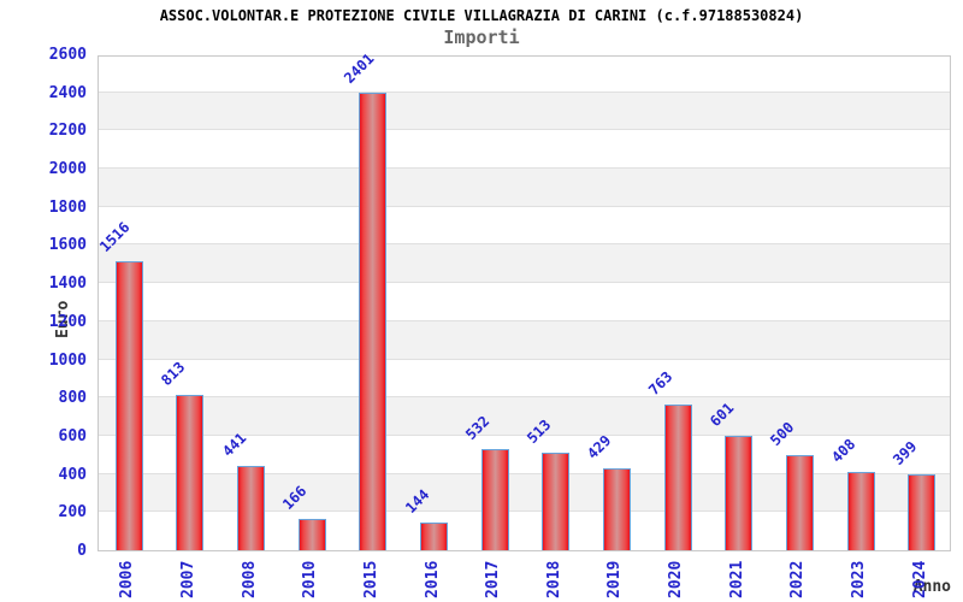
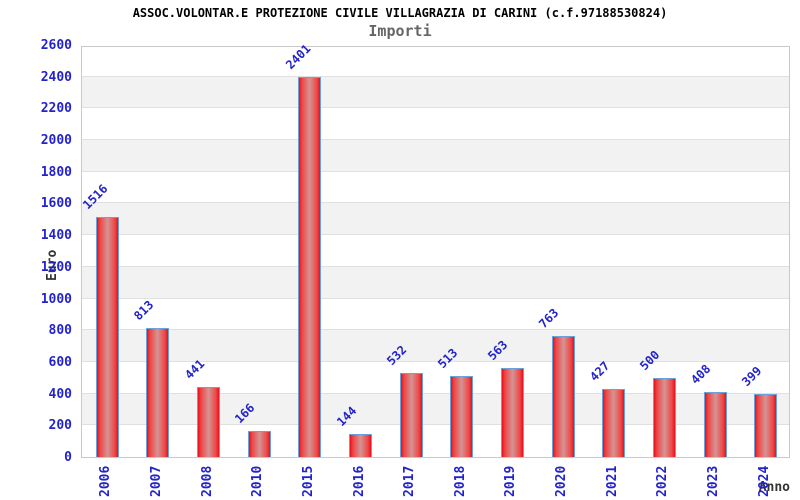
2019: 429 -> 563
2021: 601 -> 427
